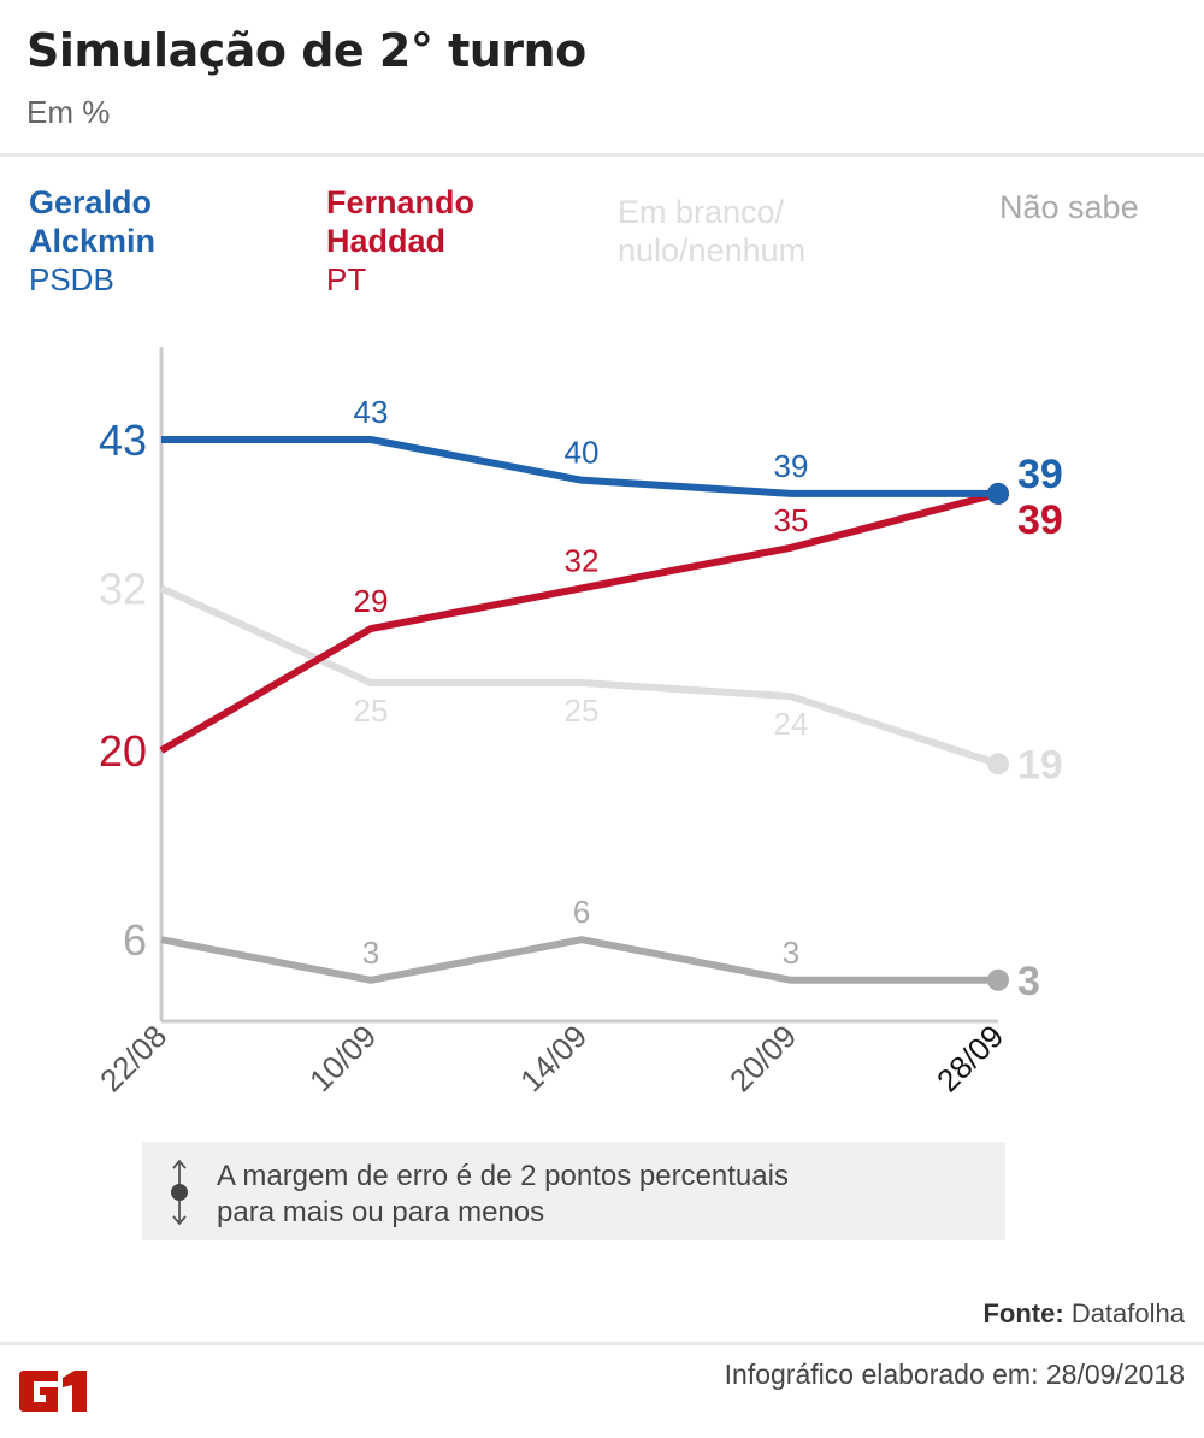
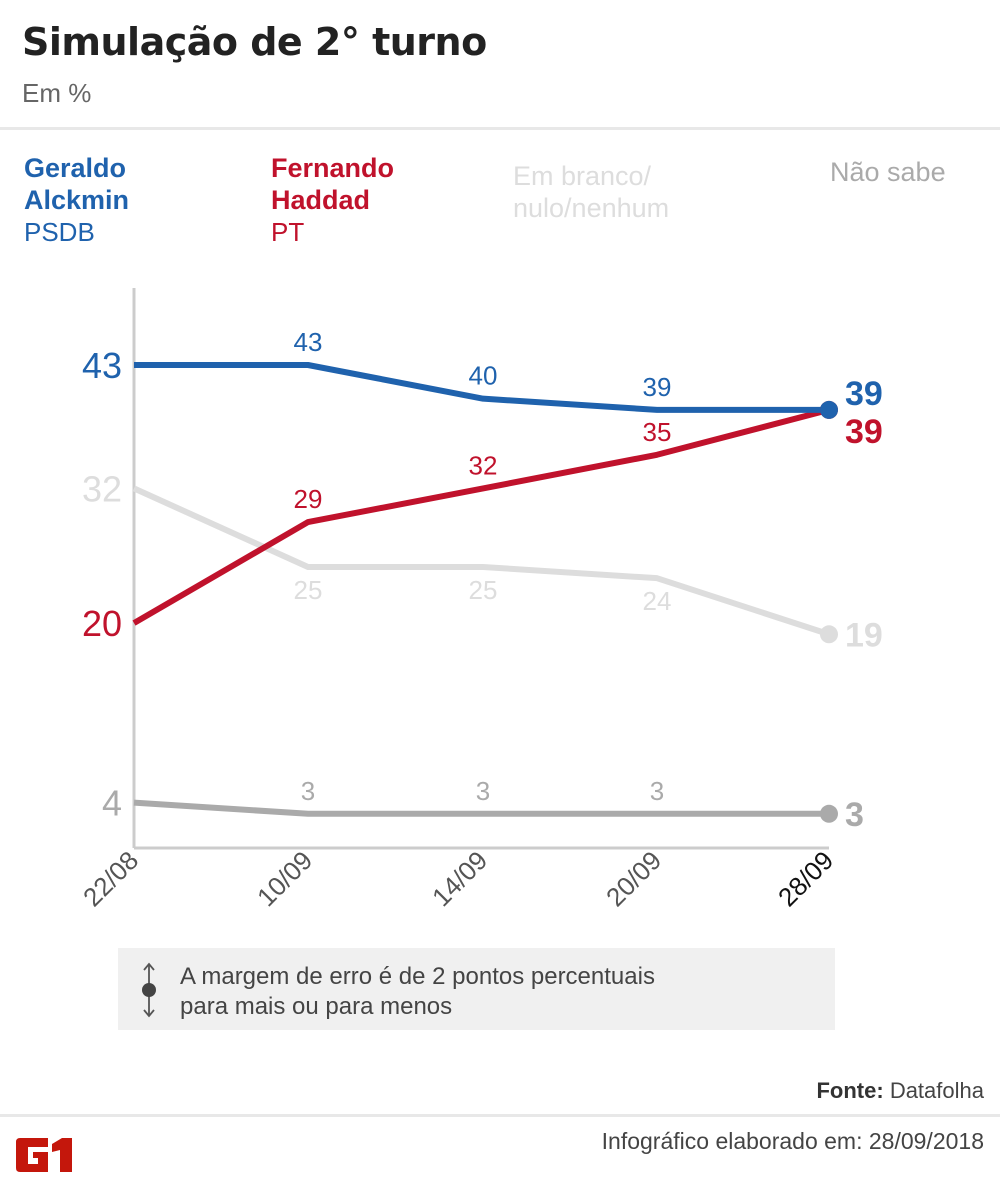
Não sabe/22/08: 6 -> 4
Não sabe/14/09: 6 -> 3
